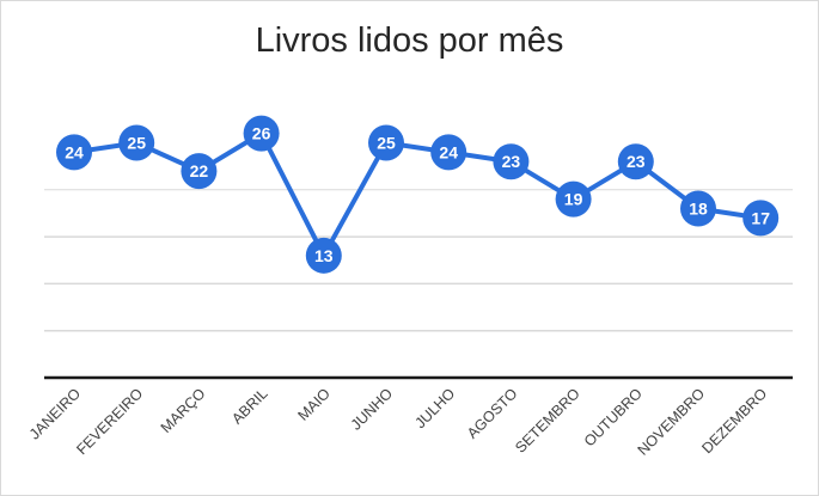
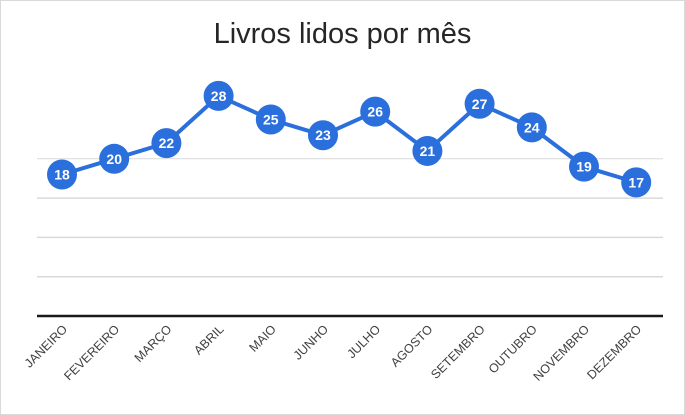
JANEIRO: 24 -> 18
FEVEREIRO: 25 -> 20
ABRIL: 26 -> 28
MAIO: 13 -> 25
JUNHO: 25 -> 23
JULHO: 24 -> 26
AGOSTO: 23 -> 21
SETEMBRO: 19 -> 27
OUTUBRO: 23 -> 24
NOVEMBRO: 18 -> 19
